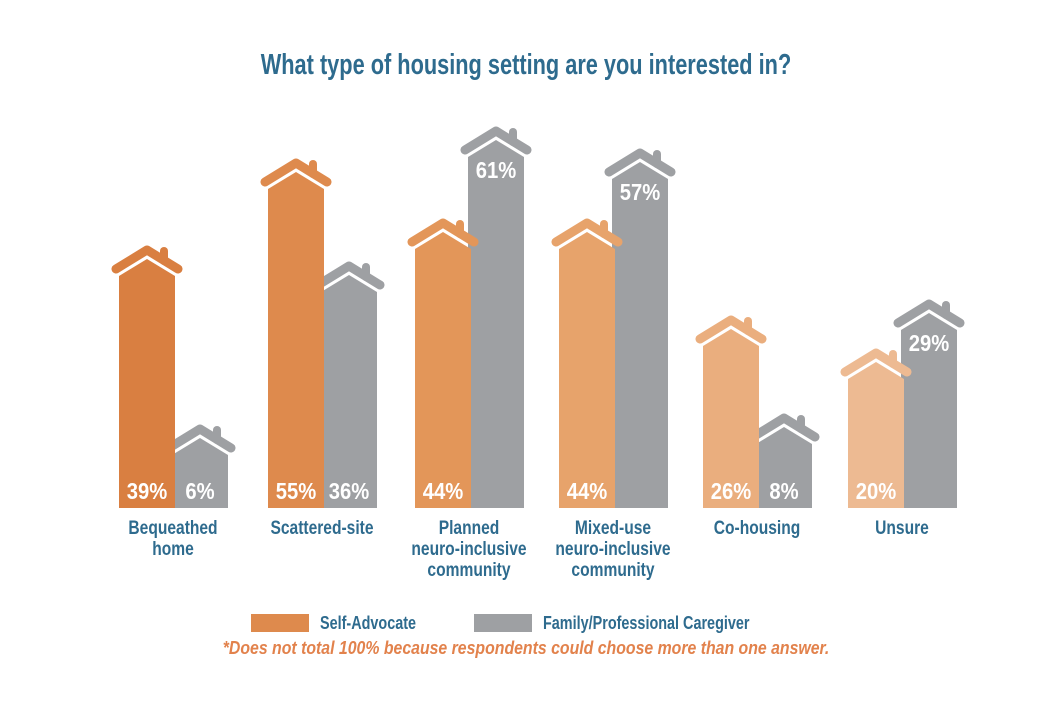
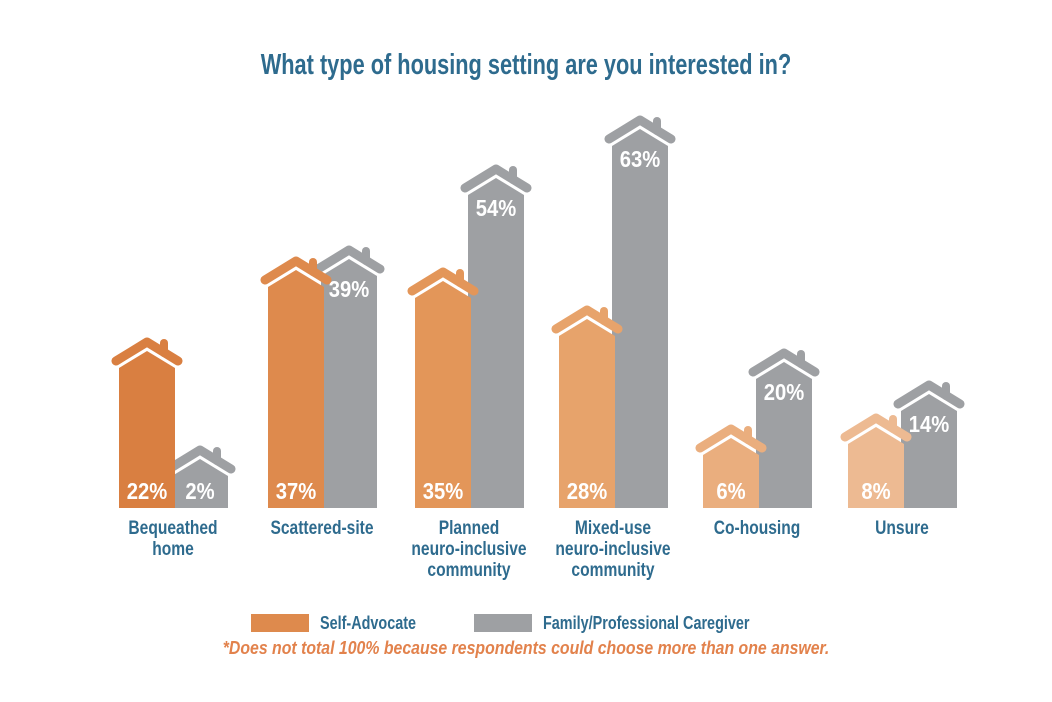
Self-Advocate/Bequeathed home: 39% -> 22%
Family/Professional Caregiver/Bequeathed home: 6% -> 2%
Self-Advocate/Scattered-site: 55% -> 37%
Family/Professional Caregiver/Scattered-site: 36% -> 39%
Self-Advocate/Planned neuro-inclusive community: 44% -> 35%
Family/Professional Caregiver/Planned neuro-inclusive community: 61% -> 54%
Self-Advocate/Mixed-use neuro-inclusive community: 44% -> 28%
Family/Professional Caregiver/Mixed-use neuro-inclusive community: 57% -> 63%
Self-Advocate/Co-housing: 26% -> 6%
Family/Professional Caregiver/Co-housing: 8% -> 20%
Self-Advocate/Unsure: 20% -> 8%
Family/Professional Caregiver/Unsure: 29% -> 14%
